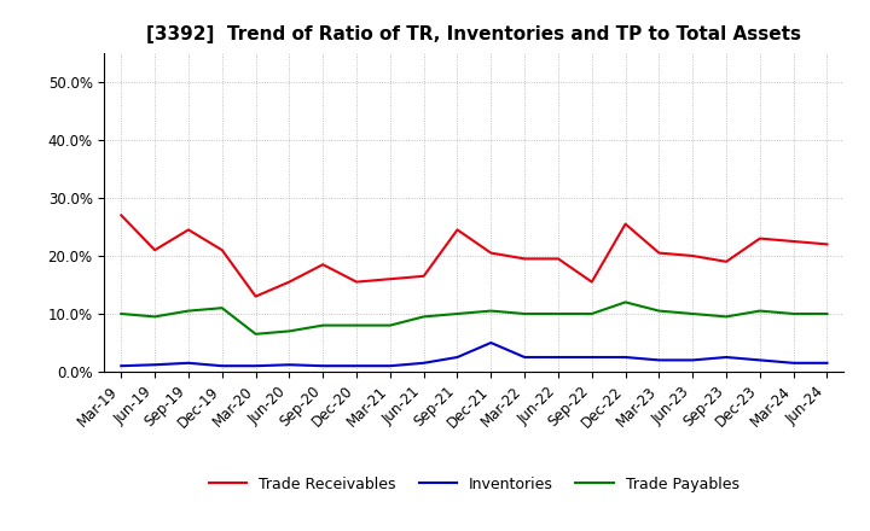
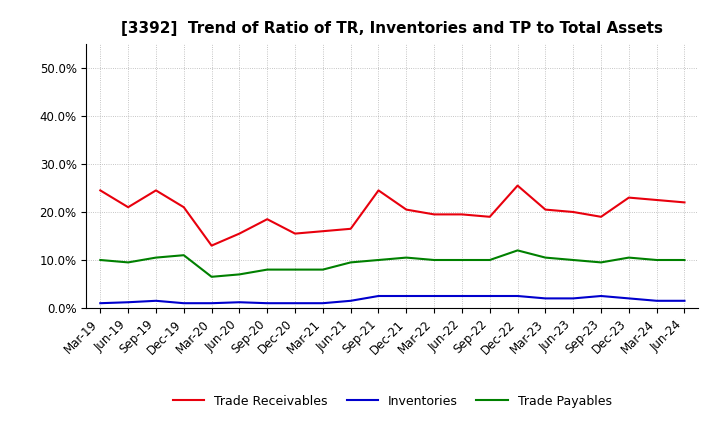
Trade Receivables/Mar-19: 27.0% -> 24.5%
Inventories/Dec-21: 5.0% -> 2.5%
Trade Receivables/Sep-22: 15.5% -> 19.0%
